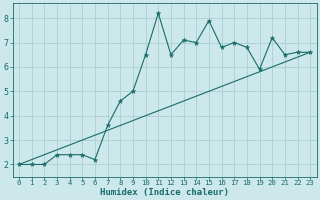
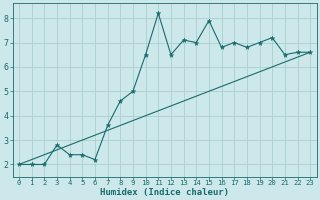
3: 2.4 -> 2.8
19: 5.9 -> 7.0
